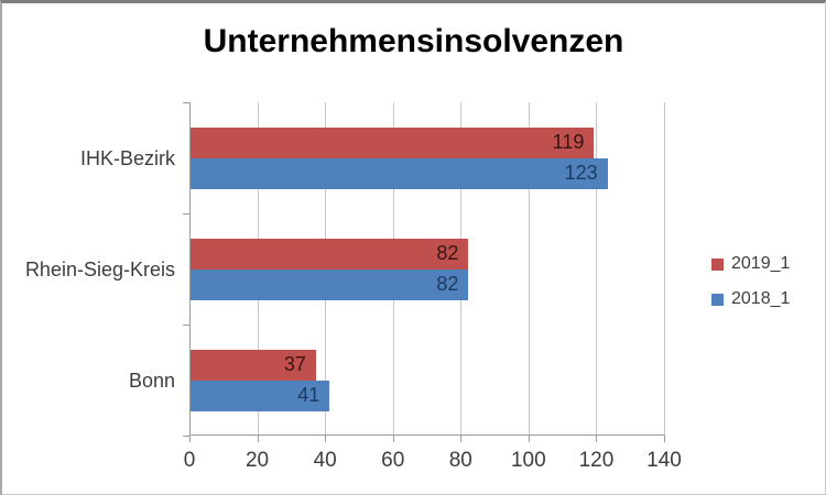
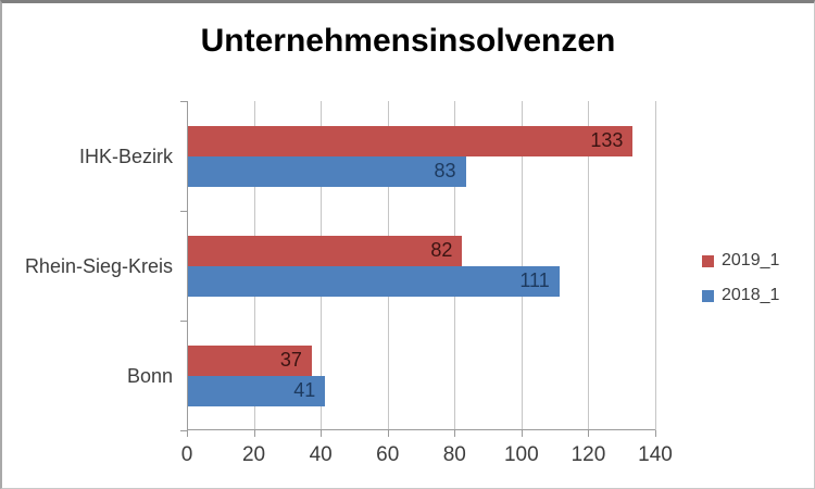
2019_1/IHK-Bezirk: 119 -> 133
2018_1/IHK-Bezirk: 123 -> 83
2018_1/Rhein-Sieg-Kreis: 82 -> 111
